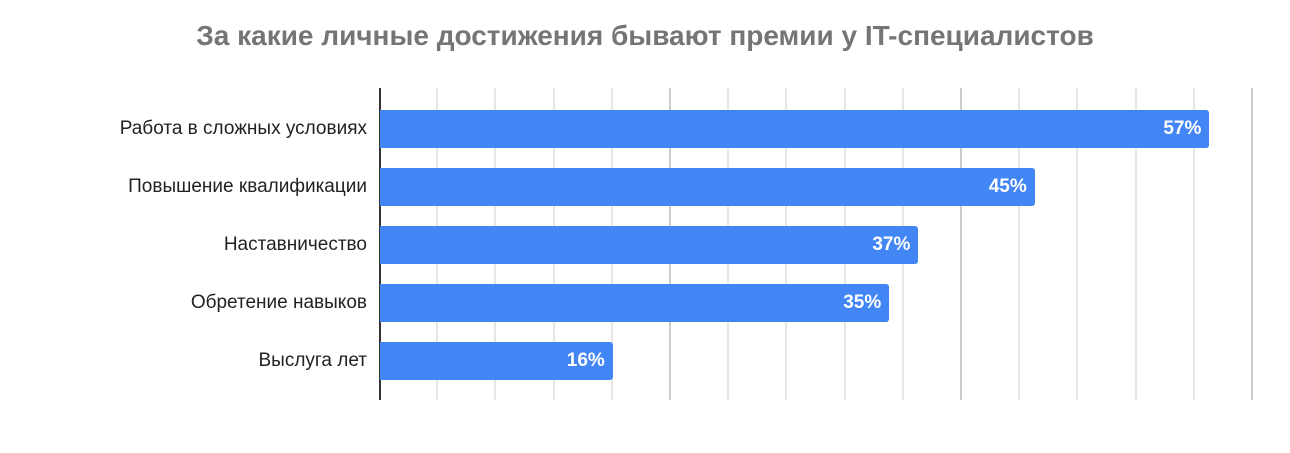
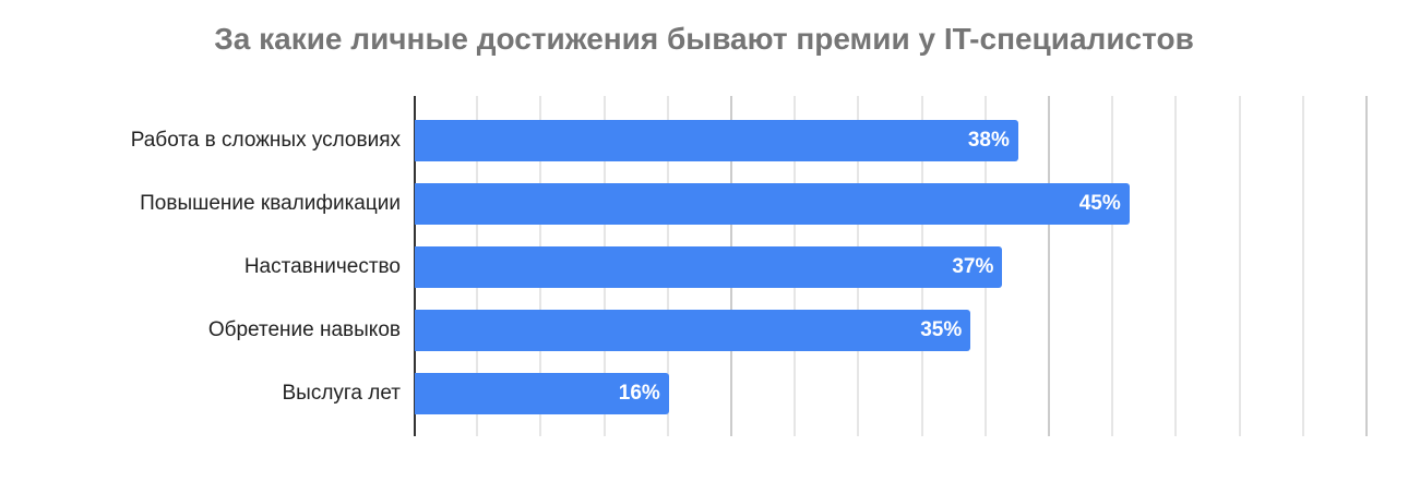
Работа в сложных условиях: 57% -> 38%
